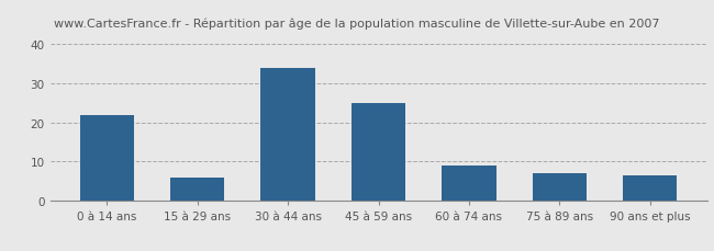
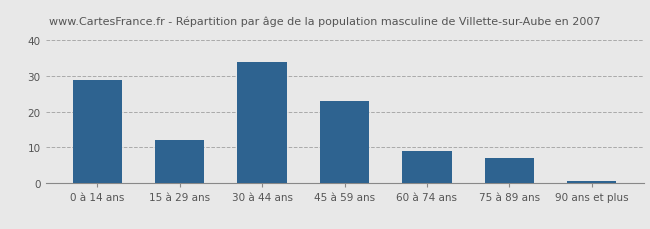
0 à 14 ans: 22.0 -> 29.0
15 à 29 ans: 6.0 -> 12.0
45 à 59 ans: 25.0 -> 23.0
90 ans et plus: 6.5 -> 0.5
